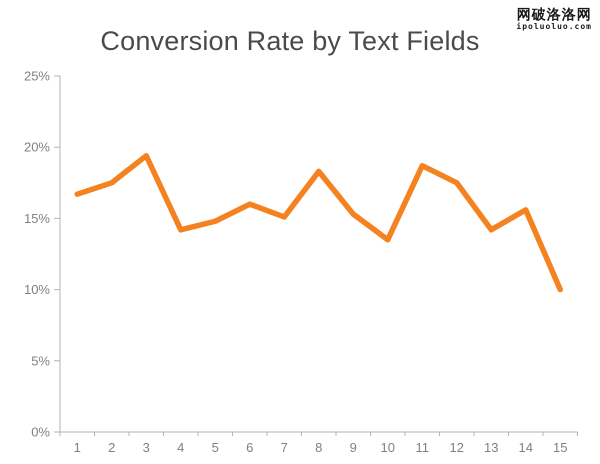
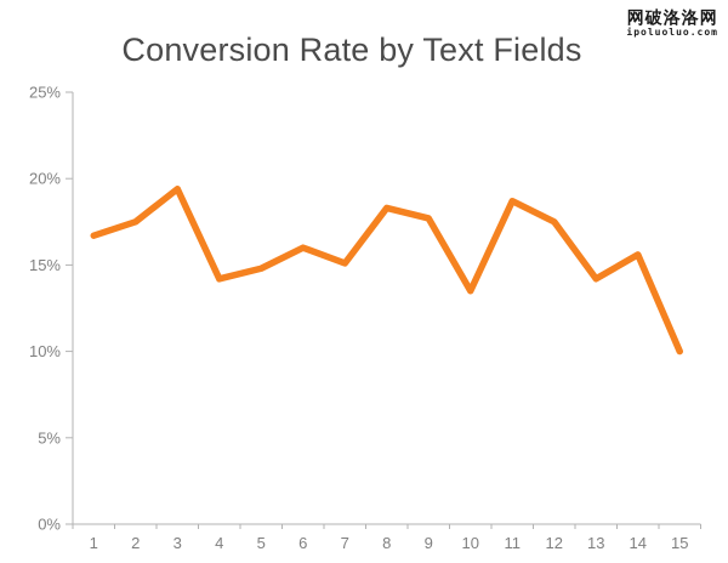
9: 15.3% -> 17.7%
